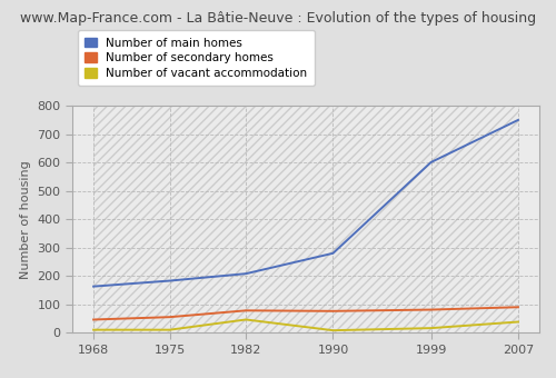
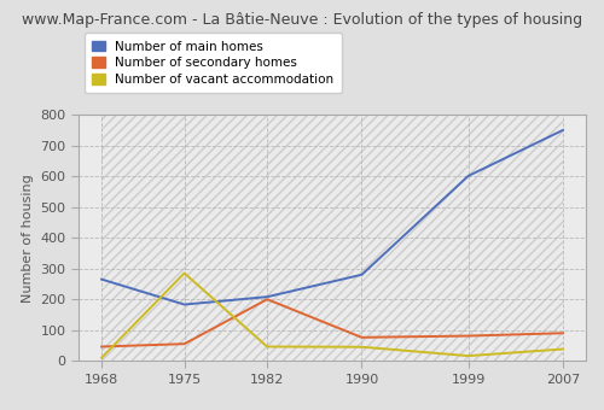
Number of main homes/1968: 163 -> 265
Number of vacant accommodation/1975: 10 -> 285
Number of secondary homes/1982: 78 -> 200
Number of vacant accommodation/1990: 8 -> 45
